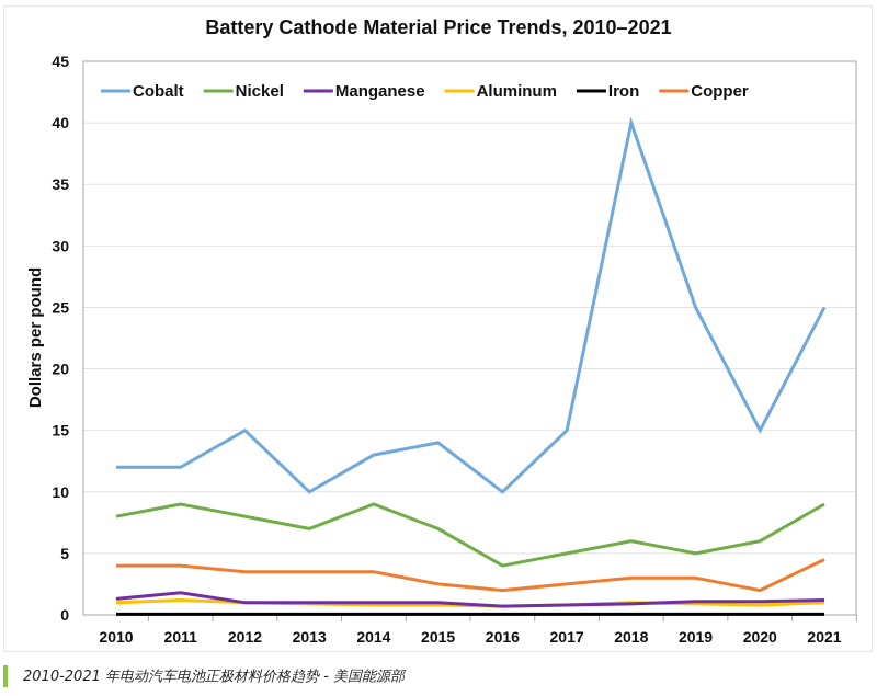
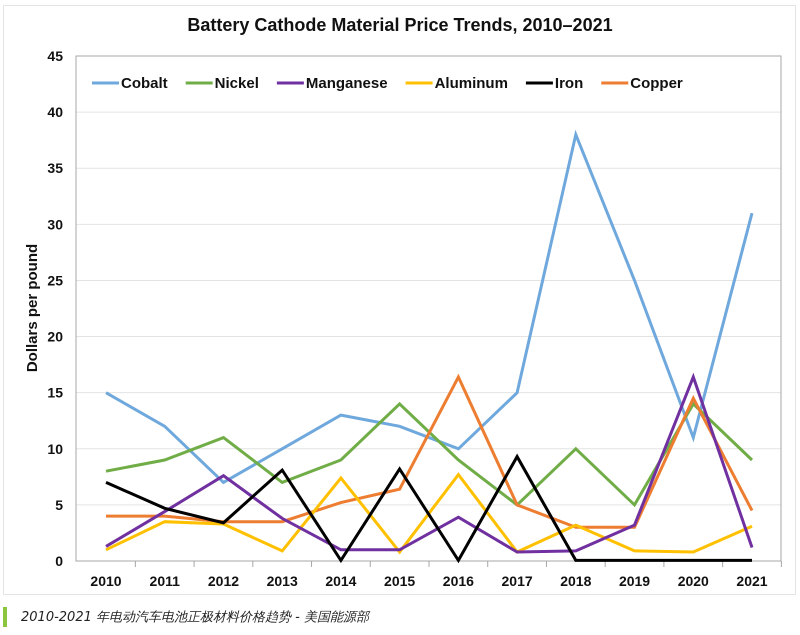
Cobalt/2010: 12 -> 15
Iron/2010: 0.1 -> 7.0
Manganese/2011: 1.8 -> 4.4
Aluminum/2011: 1.2 -> 3.5
Iron/2011: 0.1 -> 4.7
Cobalt/2012: 15 -> 7
Nickel/2012: 8 -> 11
Manganese/2012: 1.0 -> 7.6
Aluminum/2012: 1.0 -> 3.3
Iron/2012: 0.1 -> 3.4
Manganese/2013: 1.0 -> 3.8
Iron/2013: 0.1 -> 8.1
Aluminum/2014: 0.8 -> 7.4
Copper/2014: 3.5 -> 5.2
Cobalt/2015: 14 -> 12
Nickel/2015: 7 -> 14
Iron/2015: 0.1 -> 8.2
Copper/2015: 2.5 -> 6.4
Nickel/2016: 4 -> 9
Manganese/2016: 0.7 -> 3.9
Aluminum/2016: 0.7 -> 7.7
Copper/2016: 2.0 -> 16.4
Iron/2017: 0.1 -> 9.3
Copper/2017: 2.5 -> 5.0
Cobalt/2018: 40 -> 38
Nickel/2018: 6 -> 10
Aluminum/2018: 1.0 -> 3.2
Manganese/2019: 1.1 -> 3.2
Cobalt/2020: 15 -> 11
Nickel/2020: 6 -> 14
Manganese/2020: 1.1 -> 16.4
Copper/2020: 2.0 -> 14.5
Cobalt/2021: 25 -> 31
Aluminum/2021: 1.0 -> 3.1
